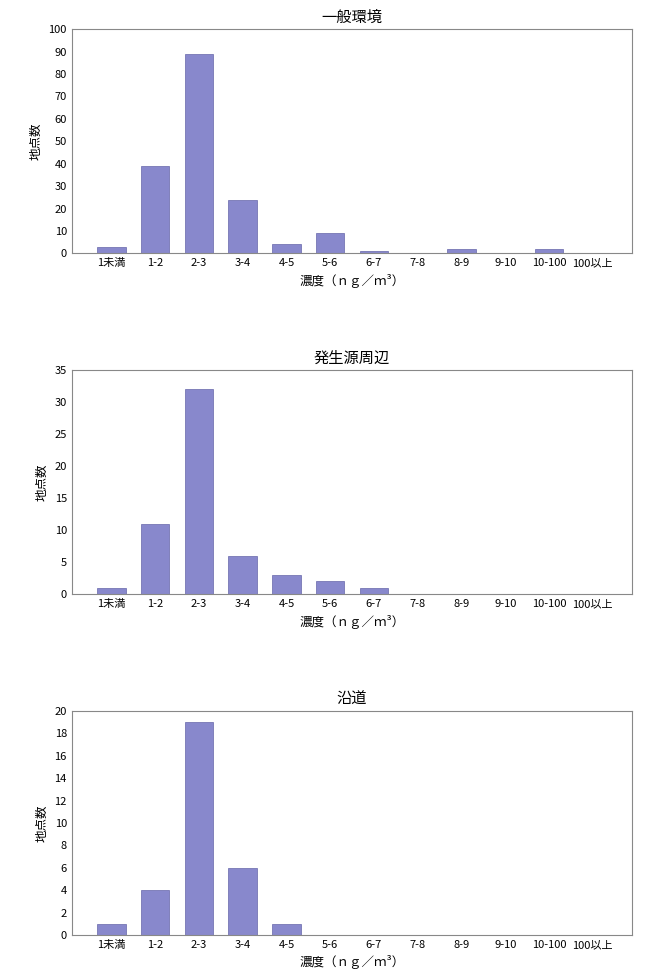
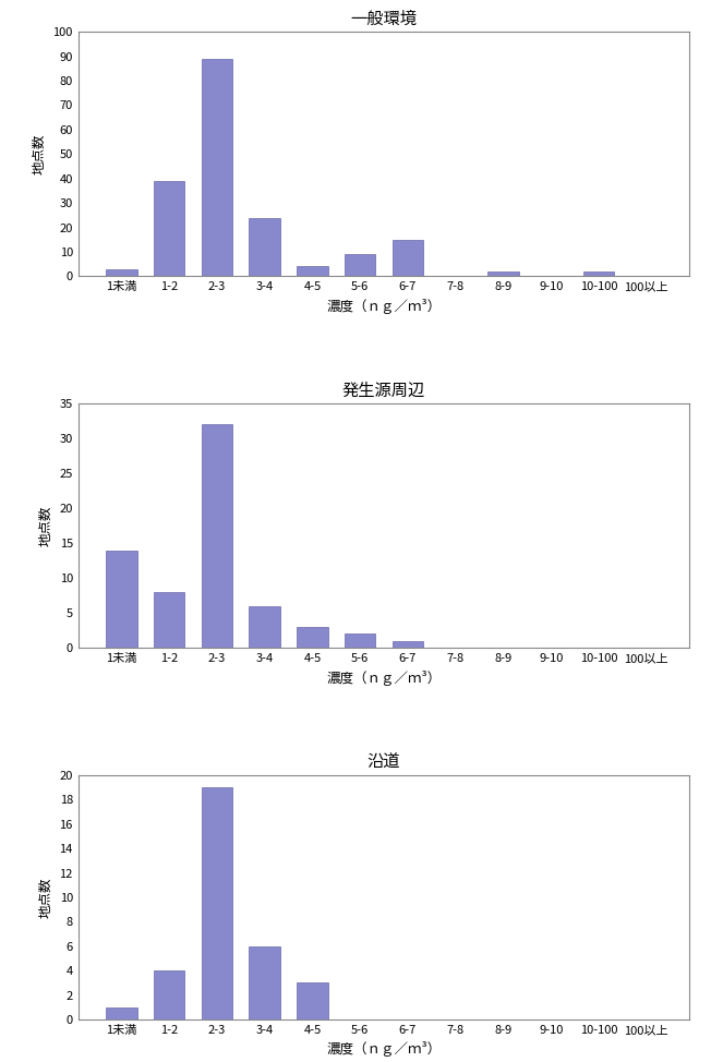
一般環境/6-7: 1 -> 15
発生源周辺/1未満: 1 -> 14
発生源周辺/1-2: 11 -> 8
沿道/4-5: 1 -> 3
